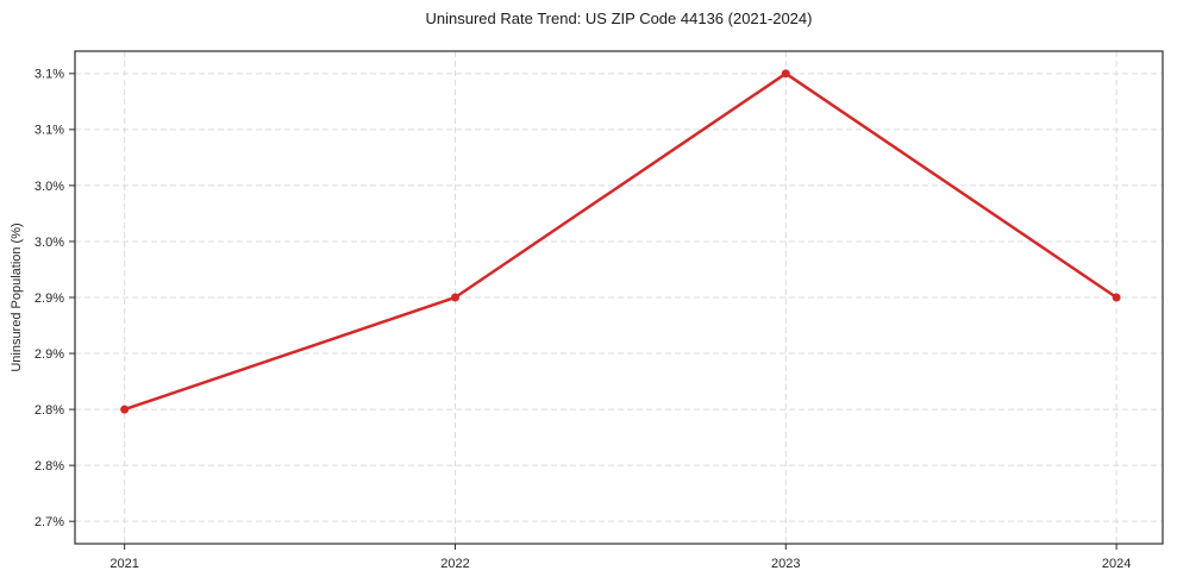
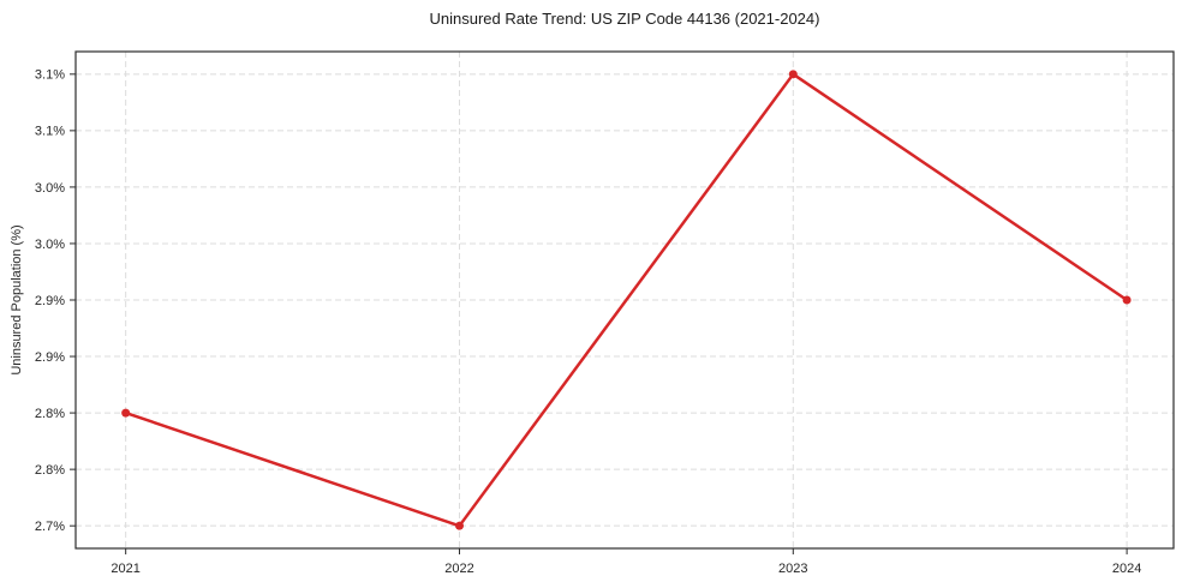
2022: 2.9% -> 2.7%
